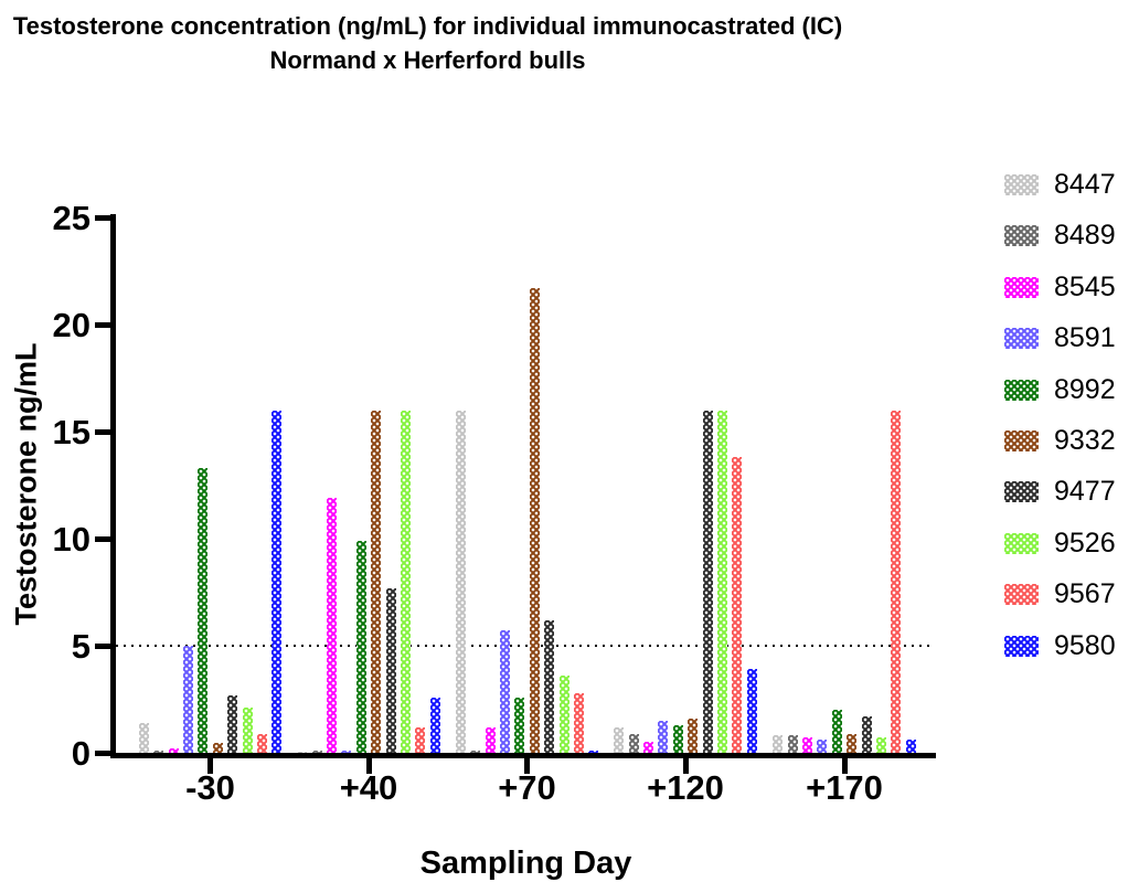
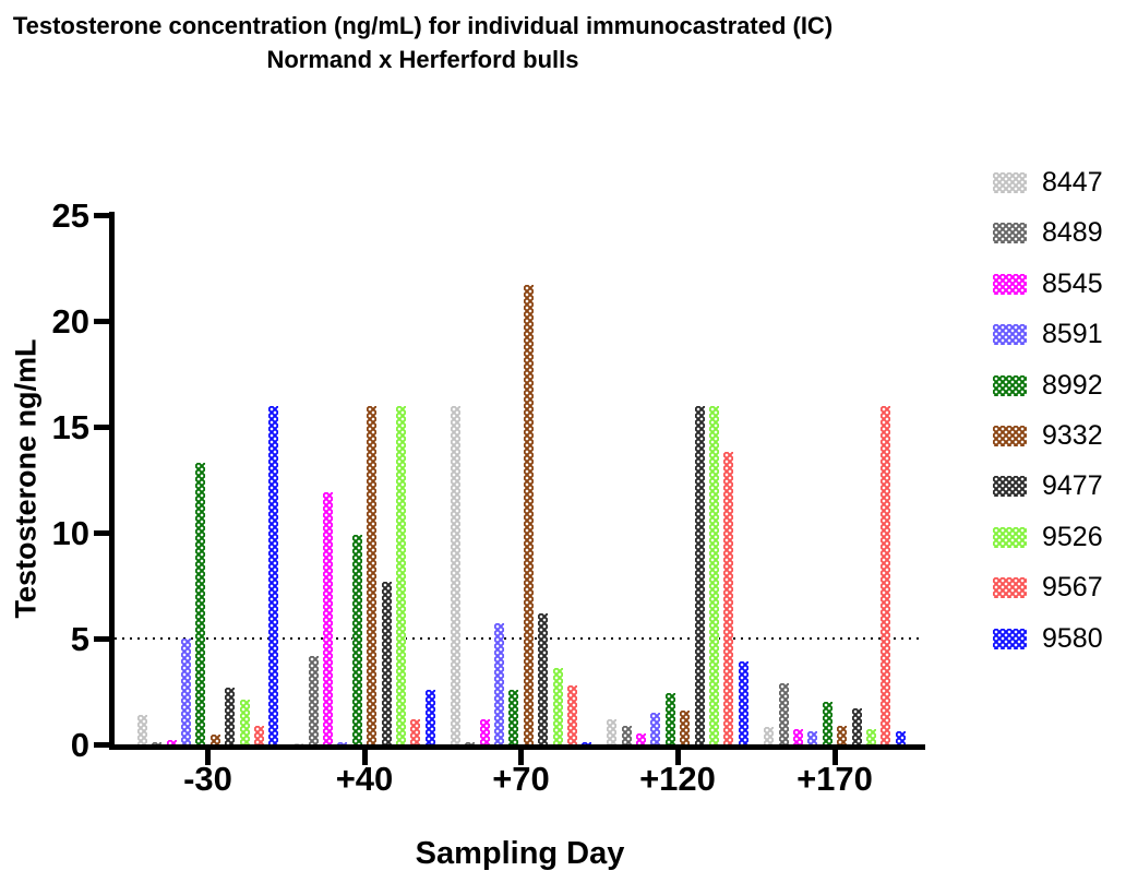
8489/+40: 0.1 -> 4.2
8992/+120: 1.3 -> 2.4
8489/+170: 0.8 -> 2.9
